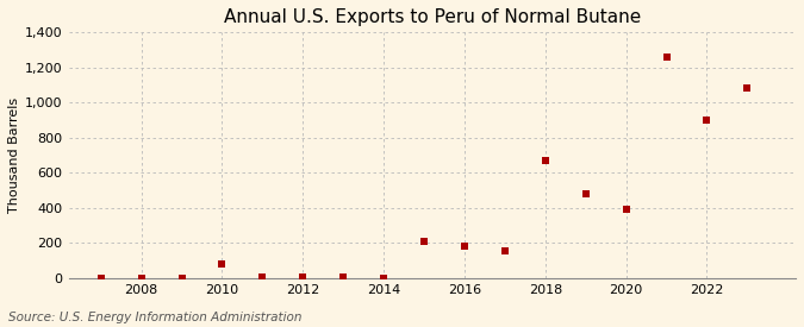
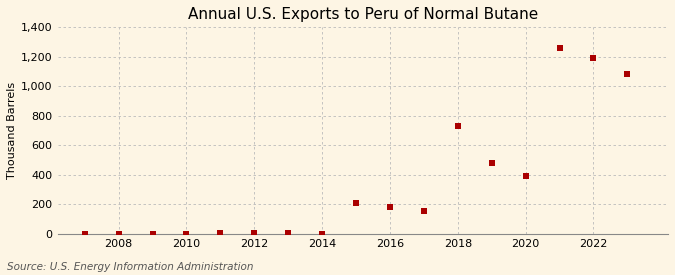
2010: 80 -> 0
2018: 670 -> 730
2022: 900 -> 1,190
